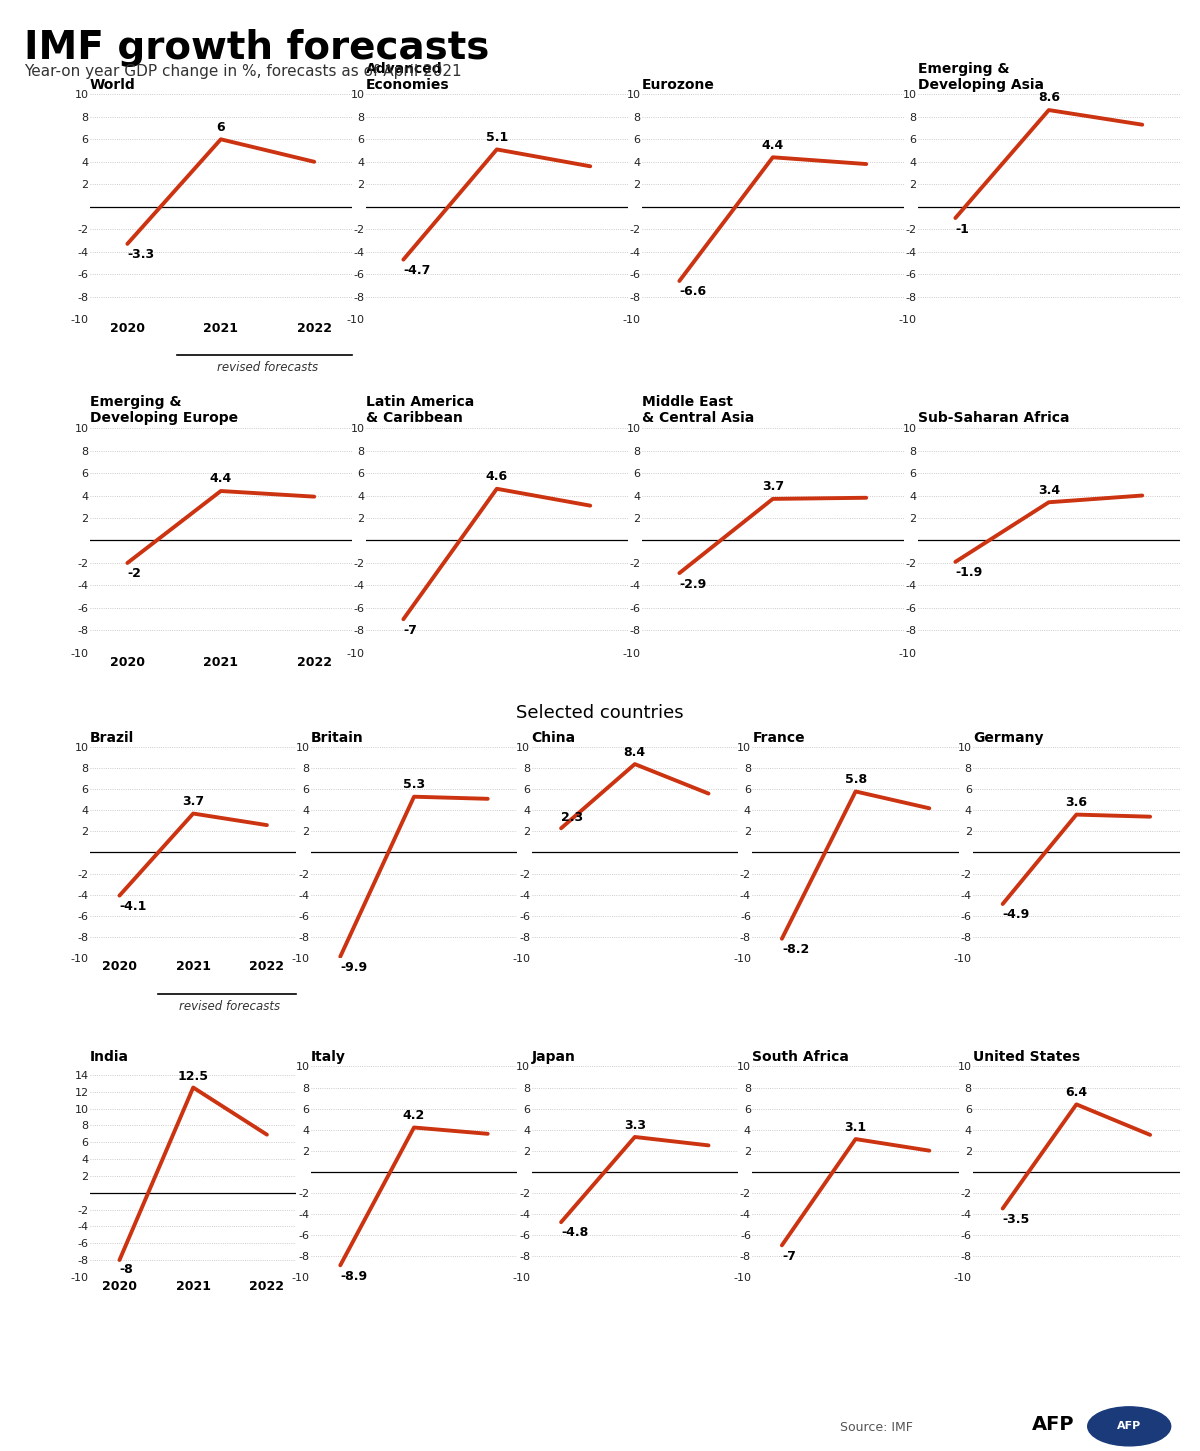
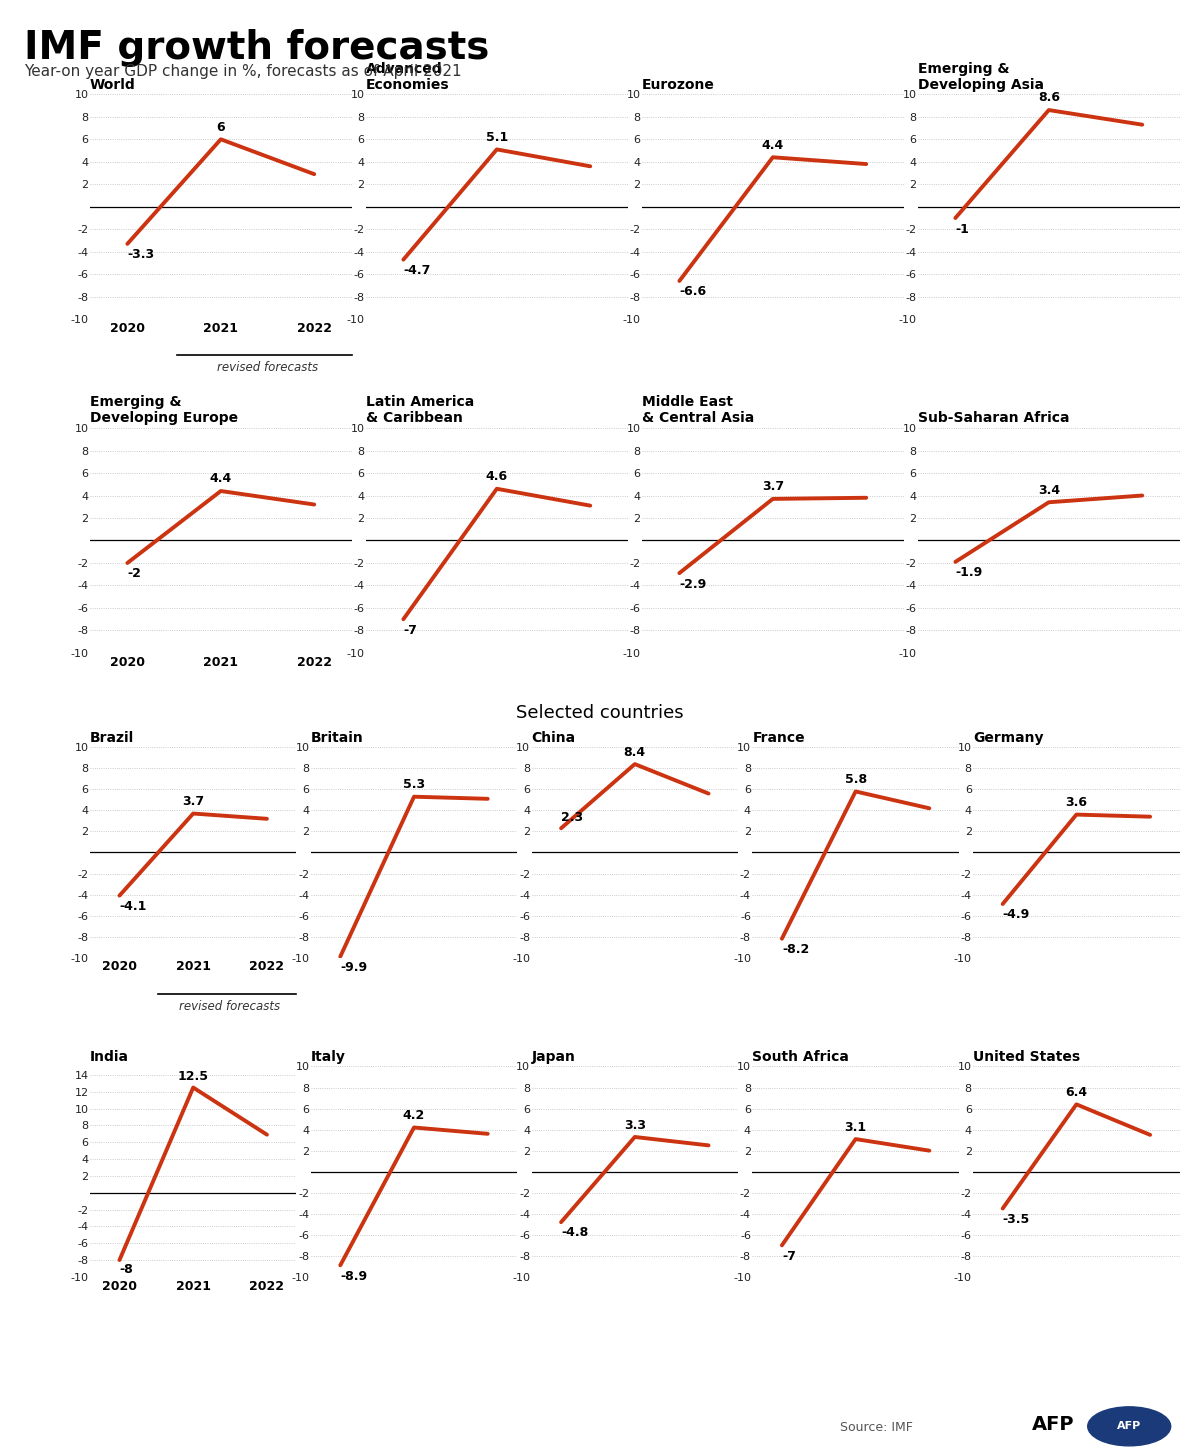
World/2022: 4.0 -> 2.9
Emerging & Developing Europe/2022: 3.9 -> 3.2
Brazil/2022: 2.6 -> 3.2
